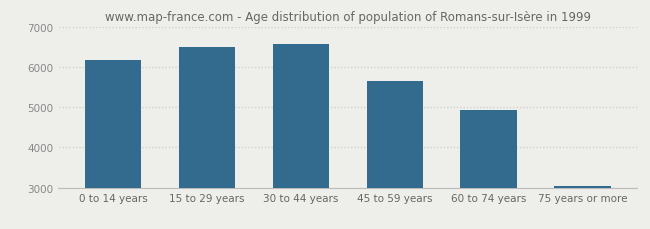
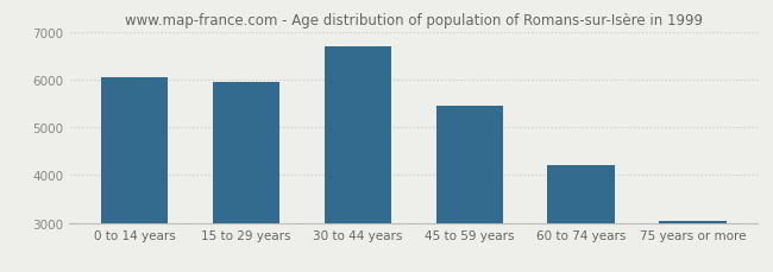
0 to 14 years: 6180 -> 6050
15 to 29 years: 6500 -> 5950
30 to 44 years: 6560 -> 6700
45 to 59 years: 5640 -> 5450
60 to 74 years: 4920 -> 4200
